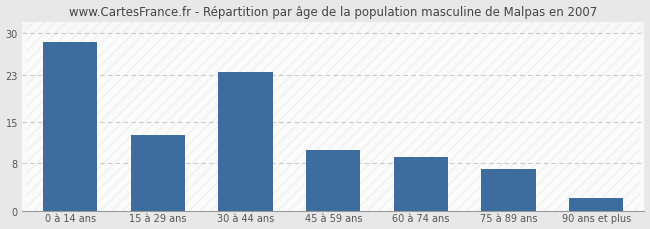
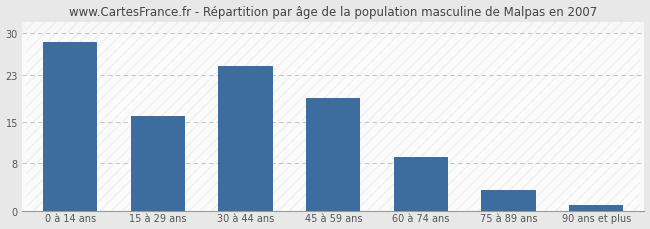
15 à 29 ans: 12.8 -> 16.0
30 à 44 ans: 23.4 -> 24.5
45 à 59 ans: 10.2 -> 19.0
75 à 89 ans: 7.0 -> 3.5
90 ans et plus: 2.2 -> 1.0
